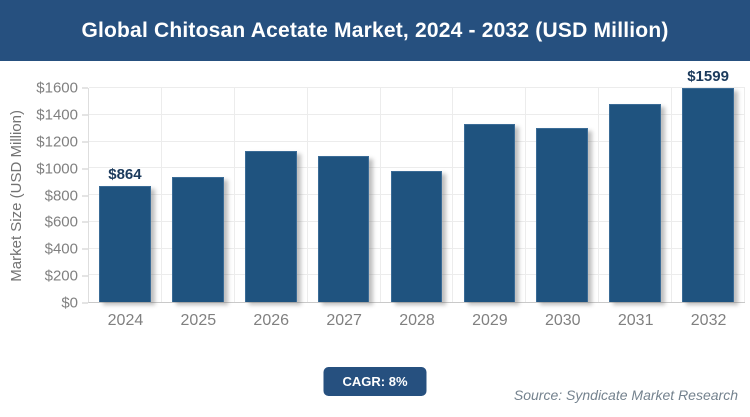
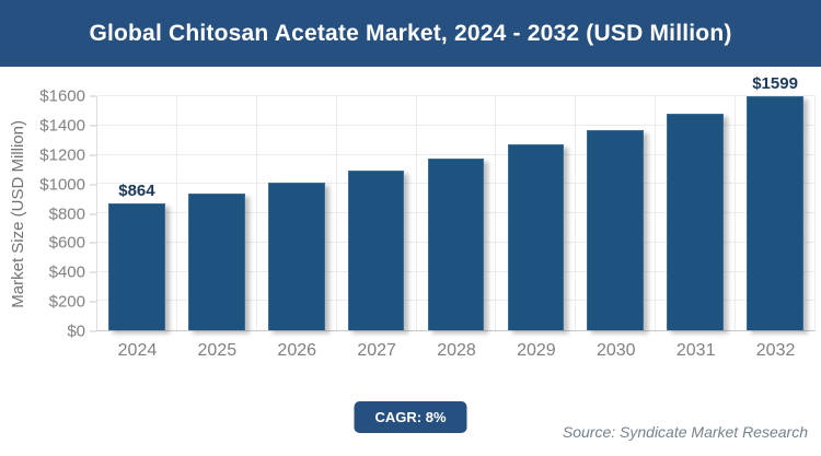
2026: $1130 -> $1010
2028: $980 -> $1180
2029: $1330 -> $1270
2030: $1300 -> $1370
